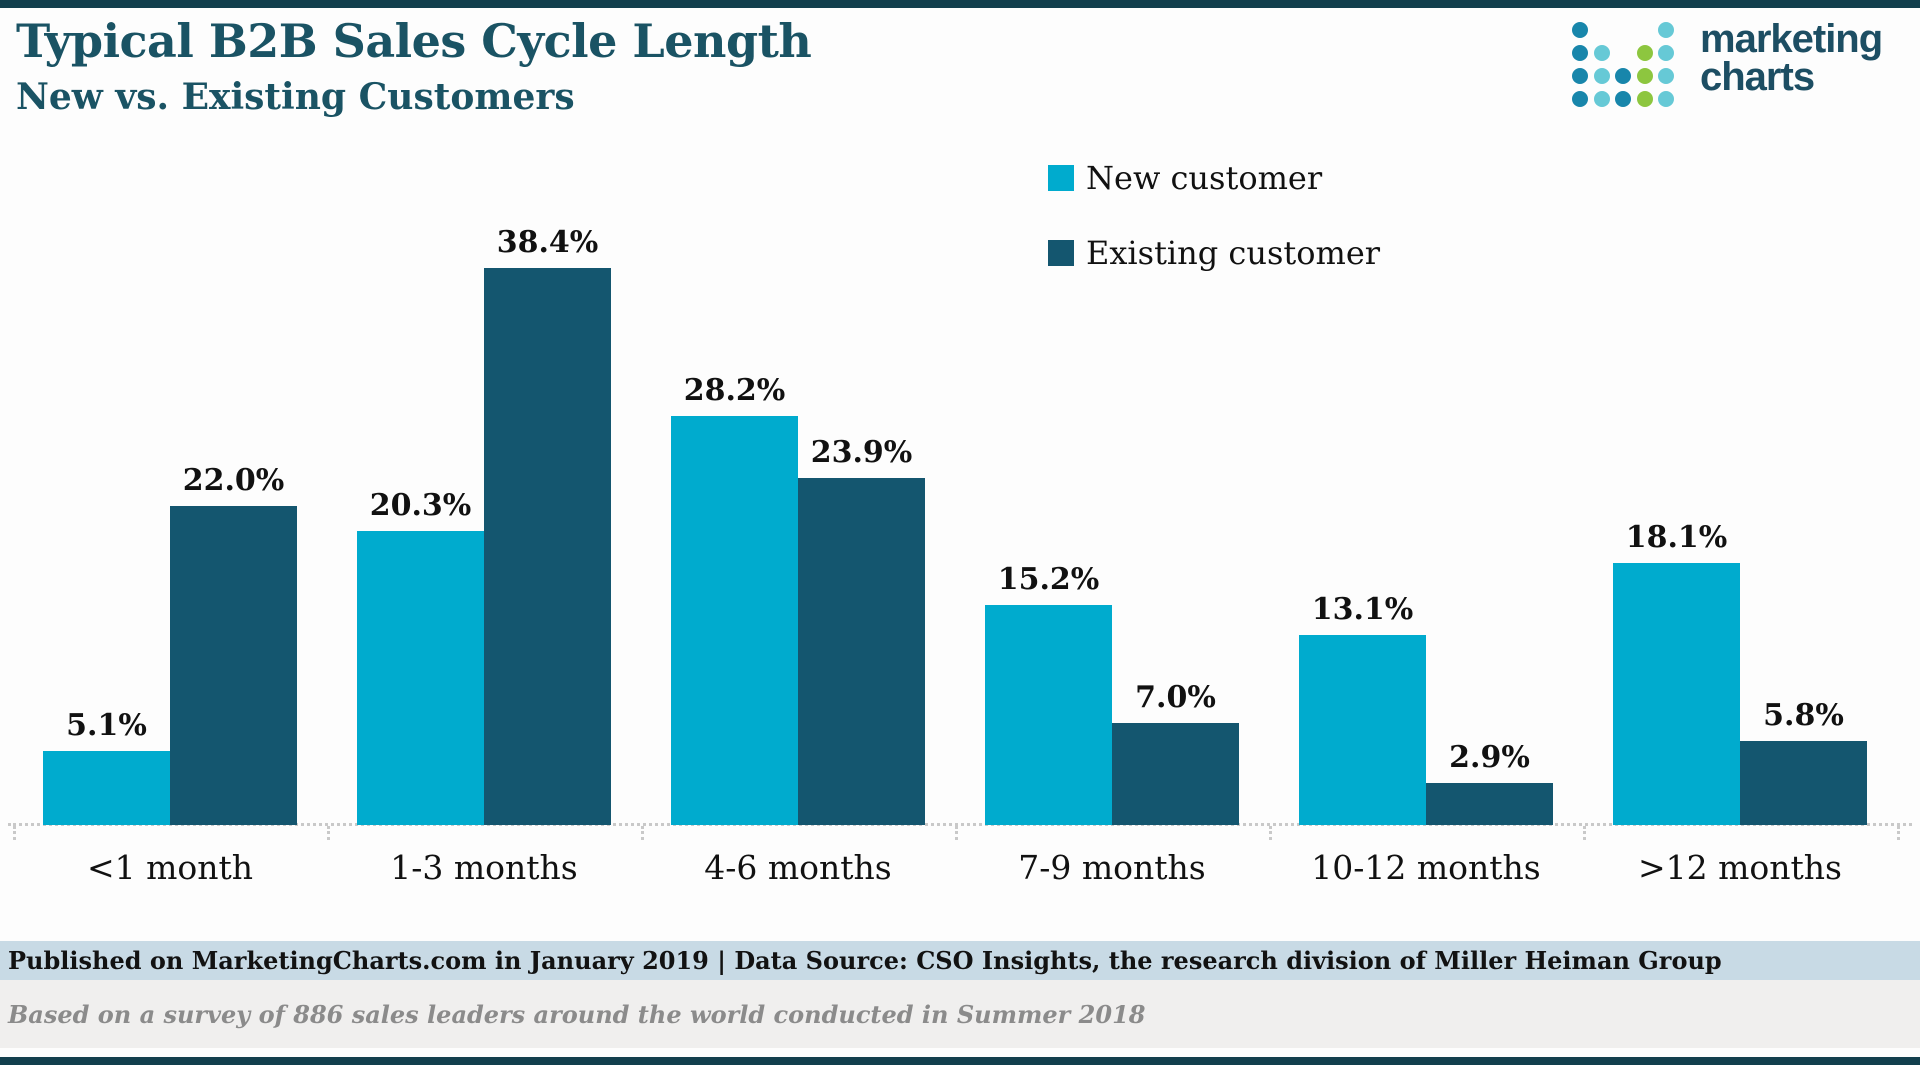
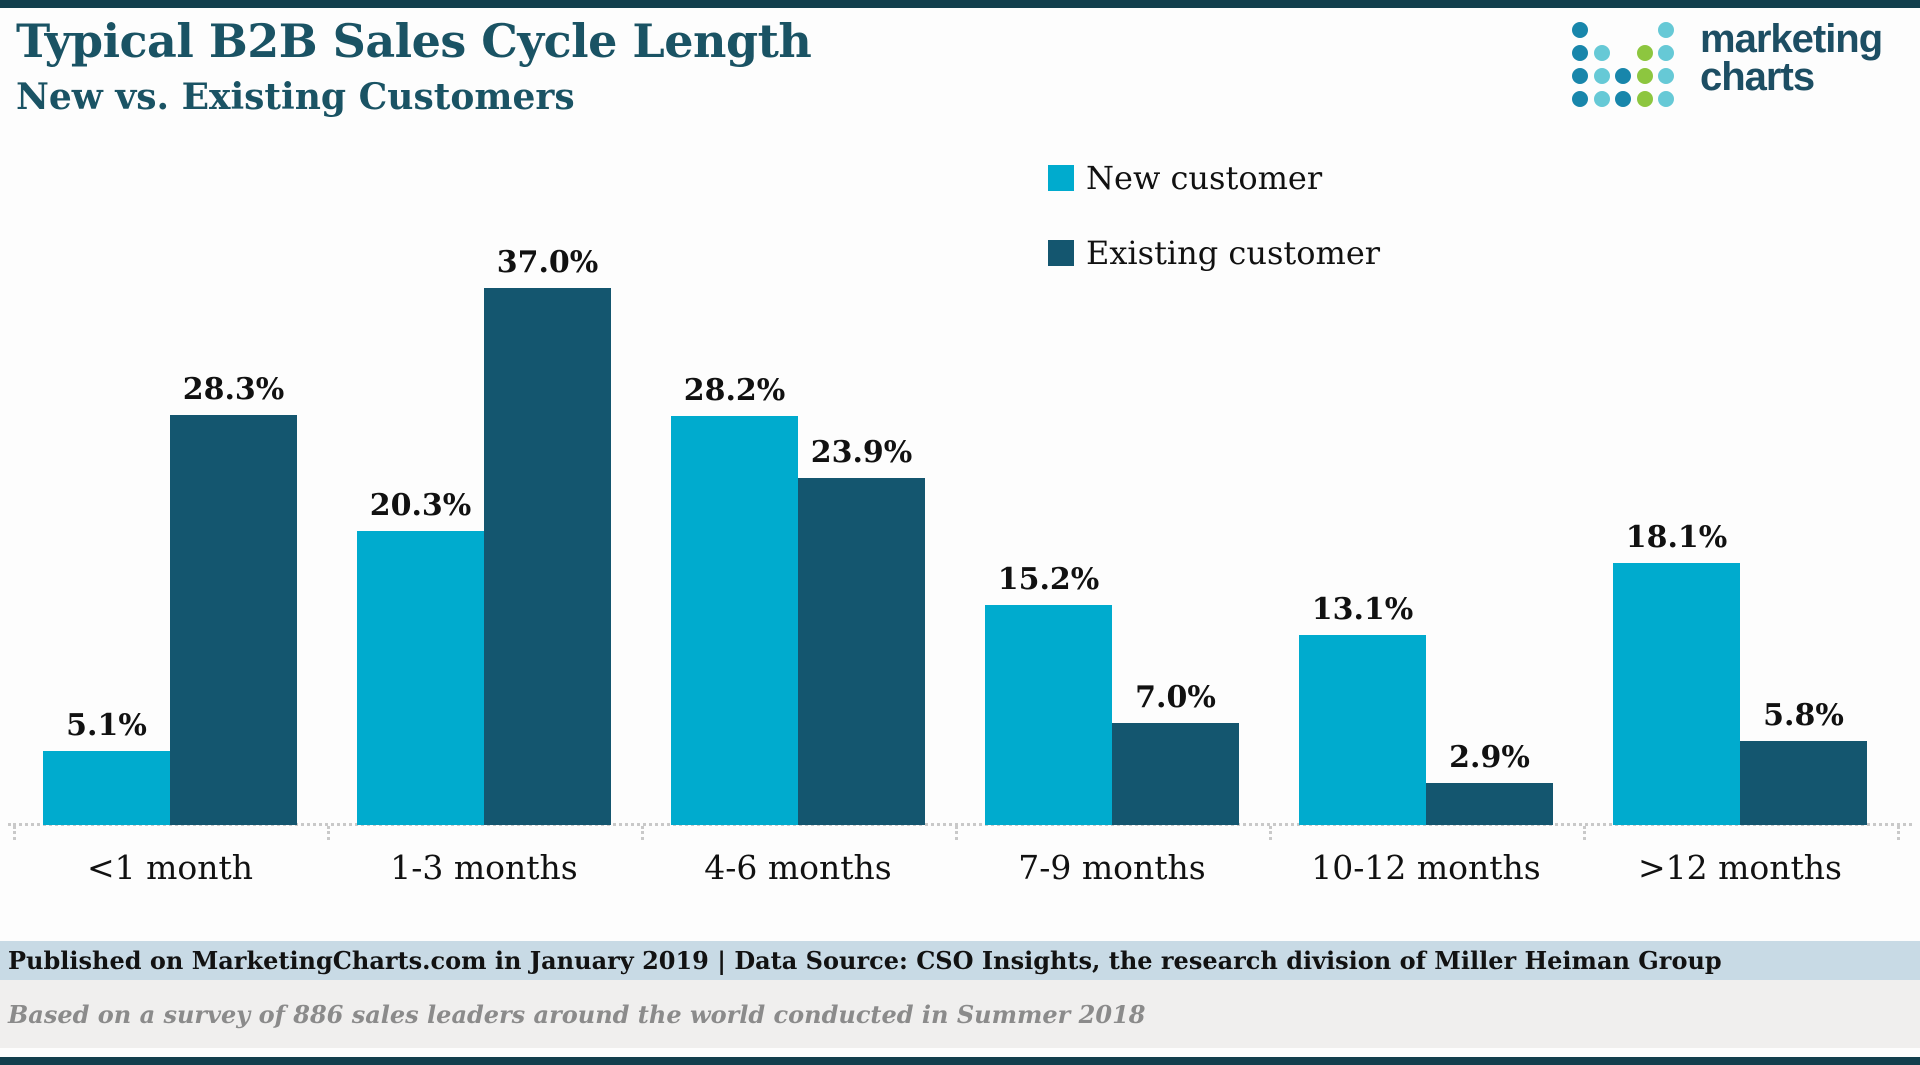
Existing customer/<1 month: 22.0% -> 28.3%
Existing customer/1-3 months: 38.4% -> 37.0%
